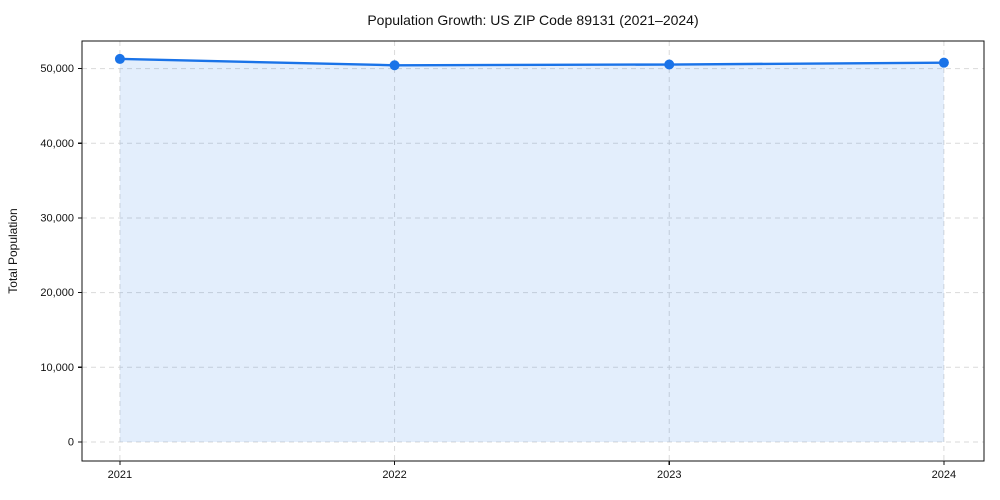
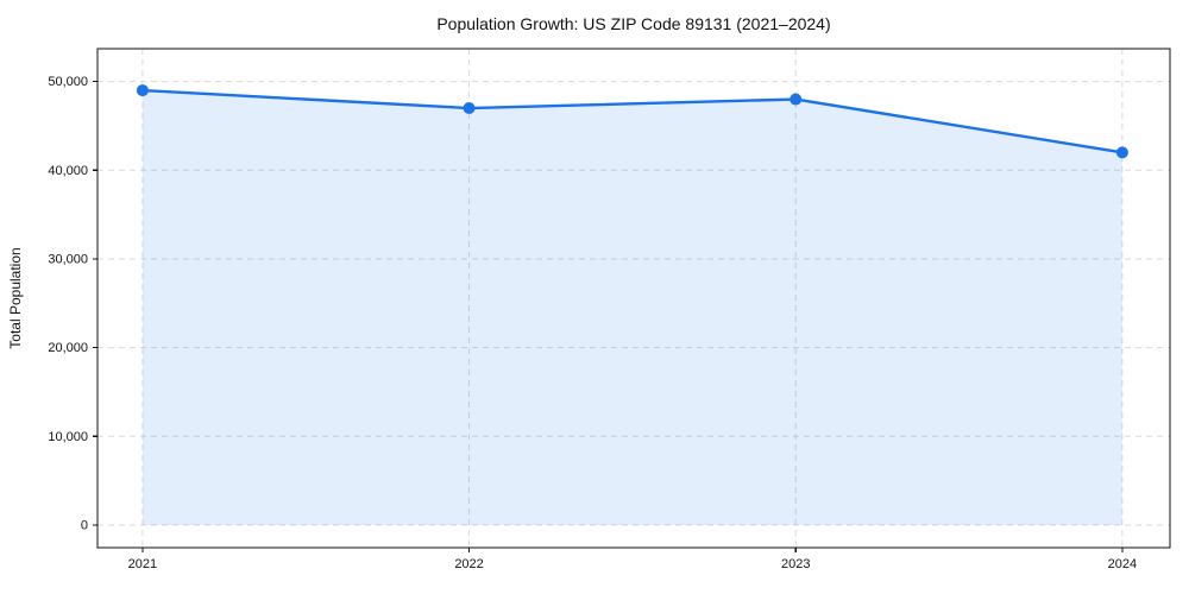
2021: 51000 -> 49000
2022: 50000 -> 47000
2023: 51000 -> 48000
2024: 51000 -> 42000
